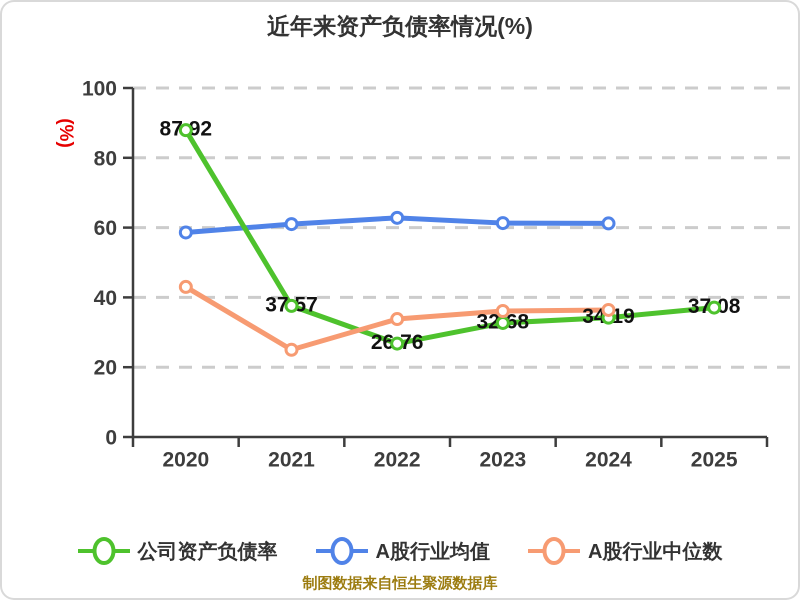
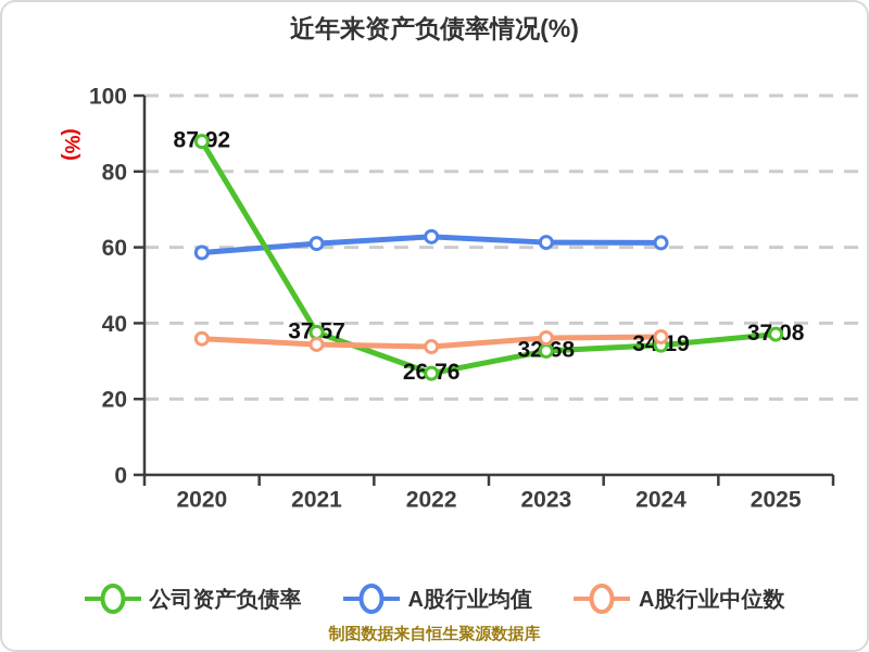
A股行业中位数/2020: 43 -> 36
A股行业中位数/2021: 25 -> 34
